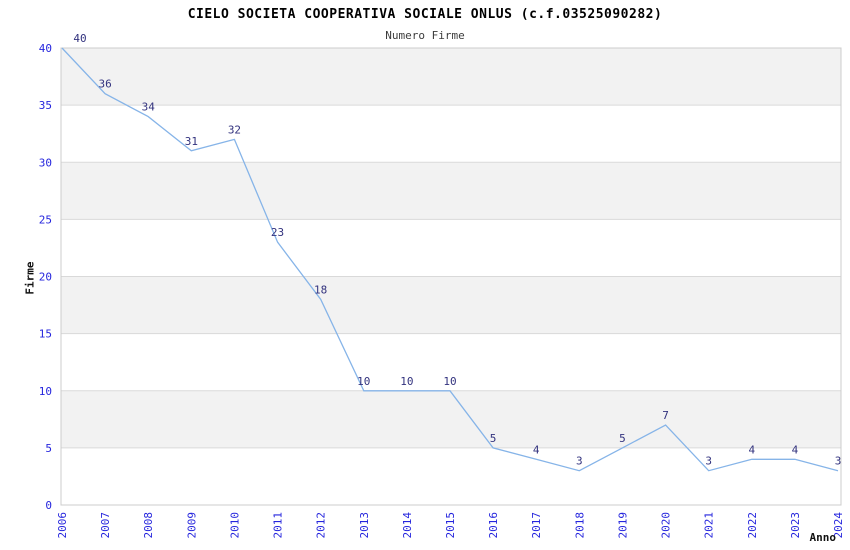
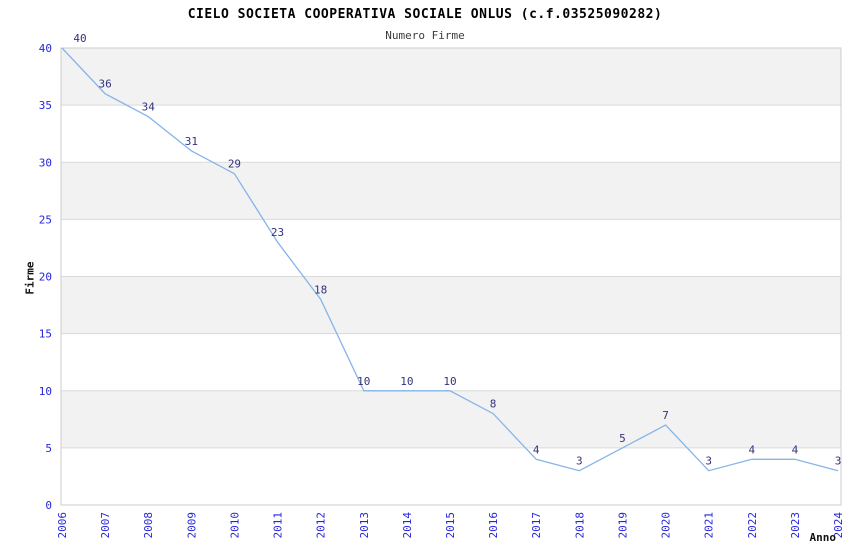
2010: 32 -> 29
2016: 5 -> 8
